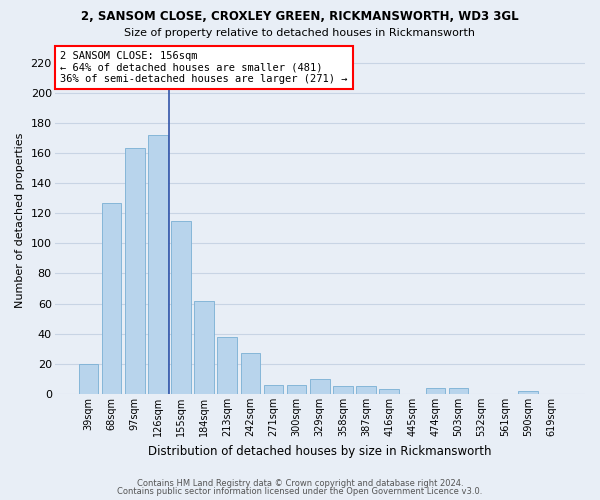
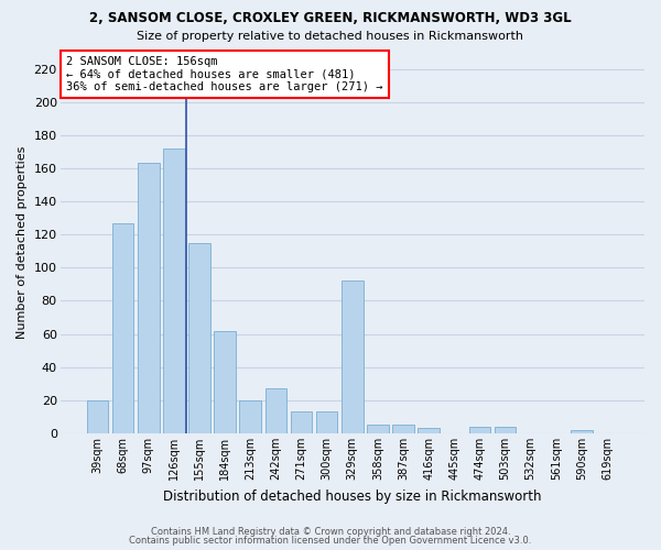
213sqm: 38 -> 20
271sqm: 6 -> 13
300sqm: 6 -> 13
329sqm: 10 -> 92
